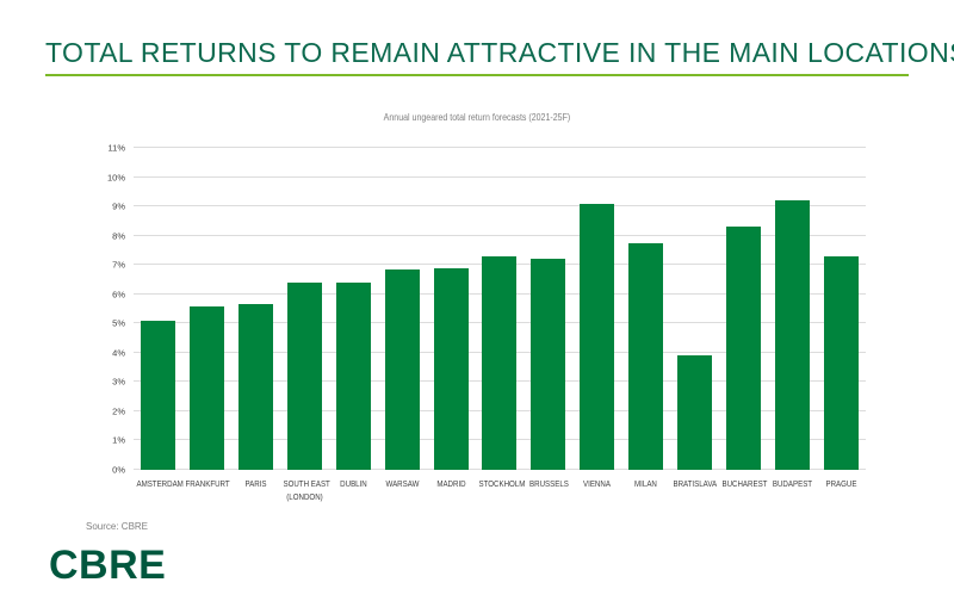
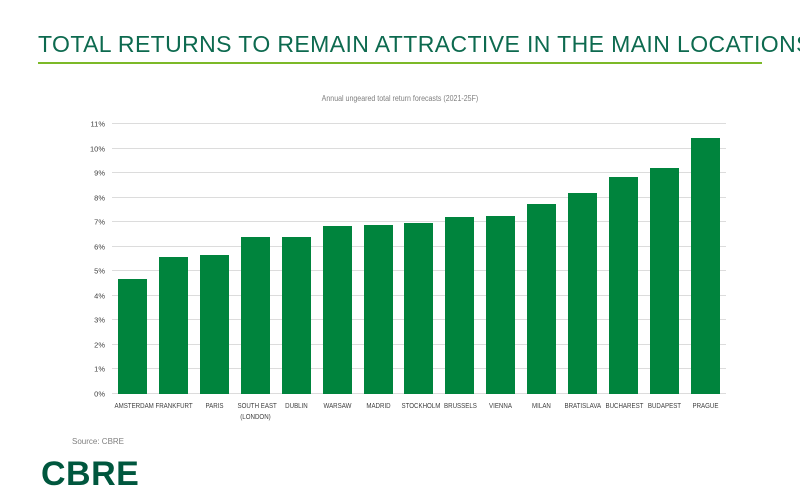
AMSTERDAM: 5.1% -> 4.7%
STOCKHOLM: 7.3% -> 7.0%
VIENNA: 9.1% -> 7.2%
BRATISLAVA: 3.9% -> 8.2%
BUCHAREST: 8.3% -> 8.8%
PRAGUE: 7.3% -> 10.4%
